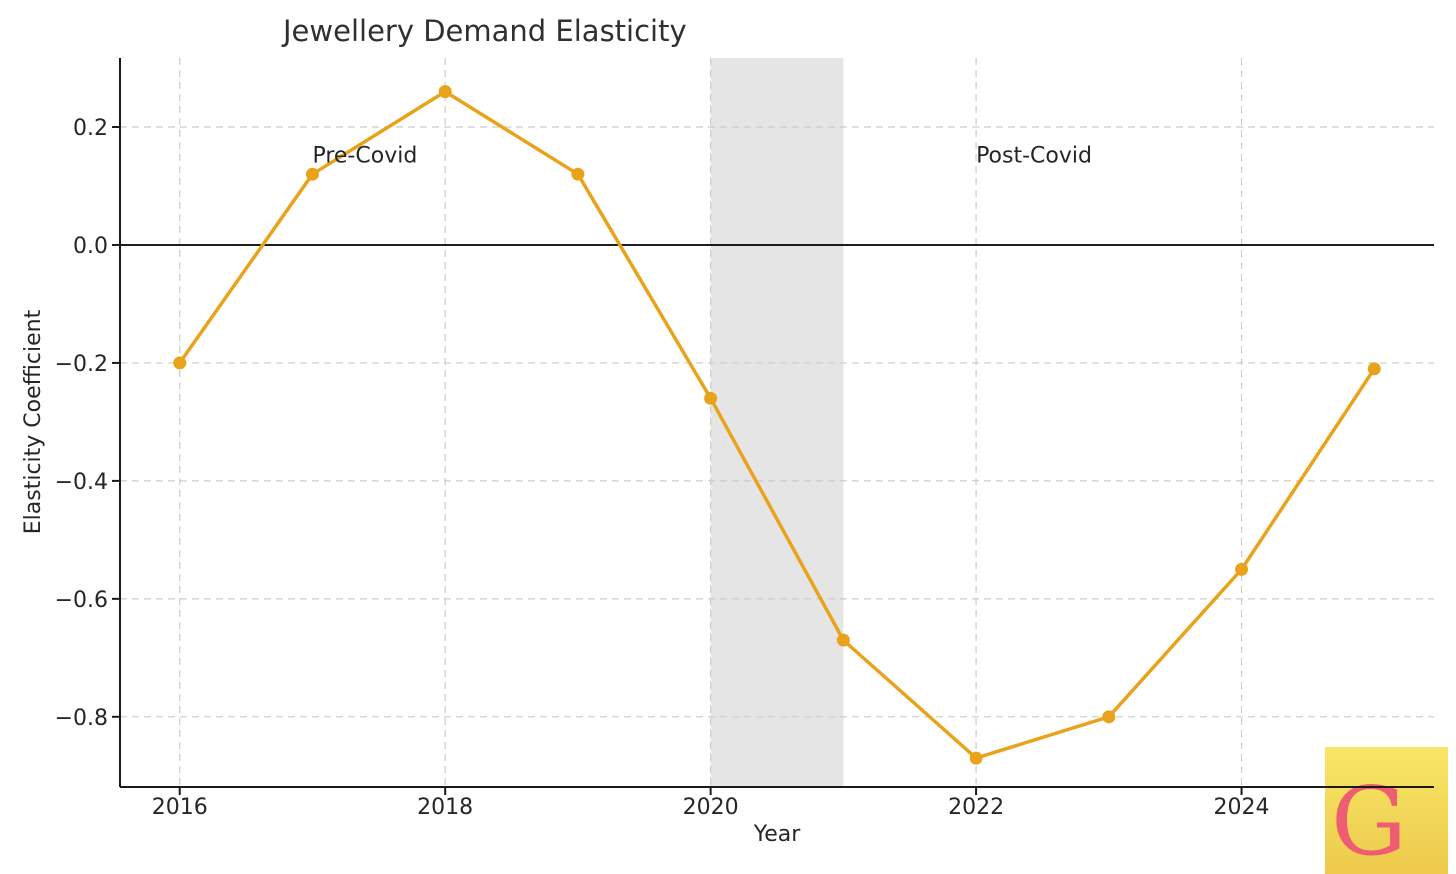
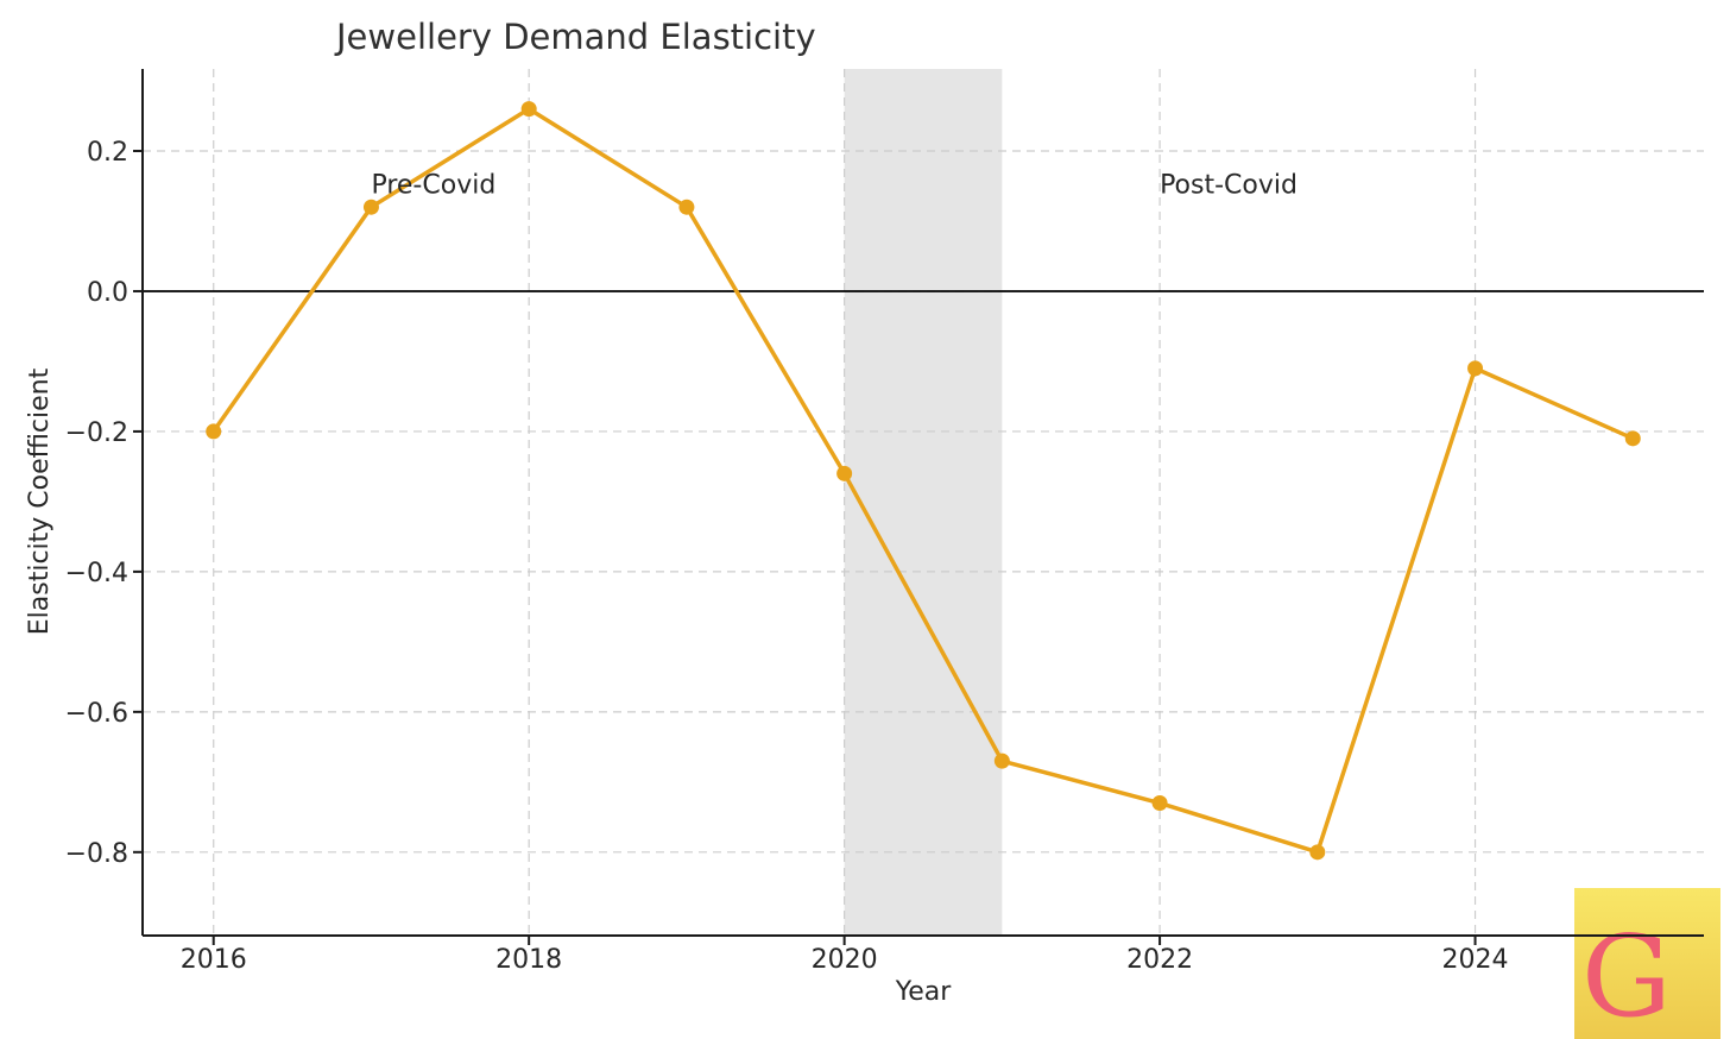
2022: -0.87 -> -0.73
2024: -0.55 -> -0.11
